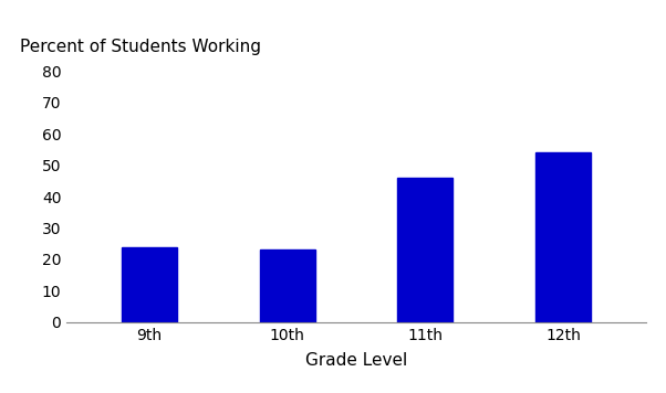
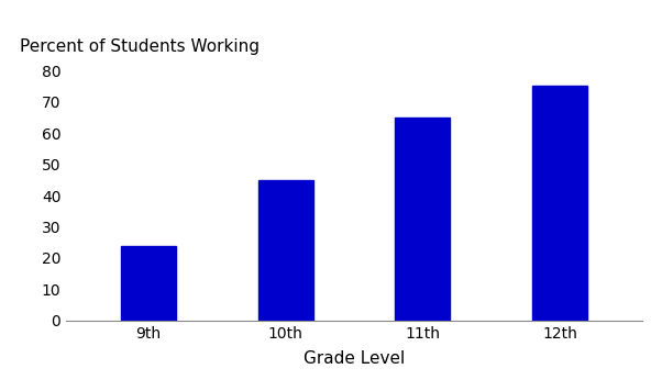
10th: 23 -> 45
11th: 46 -> 65
12th: 54 -> 75
